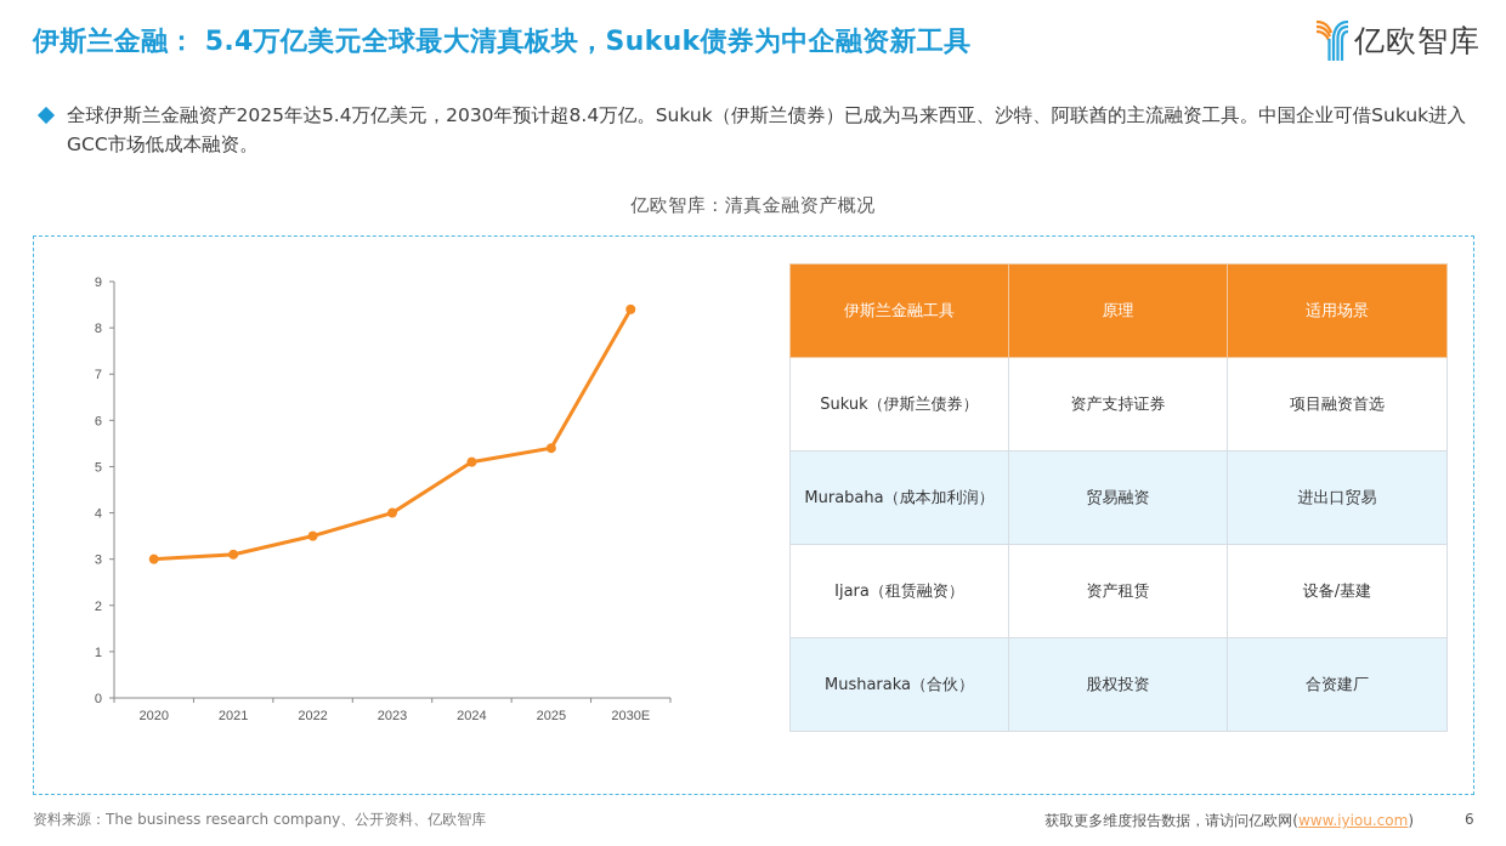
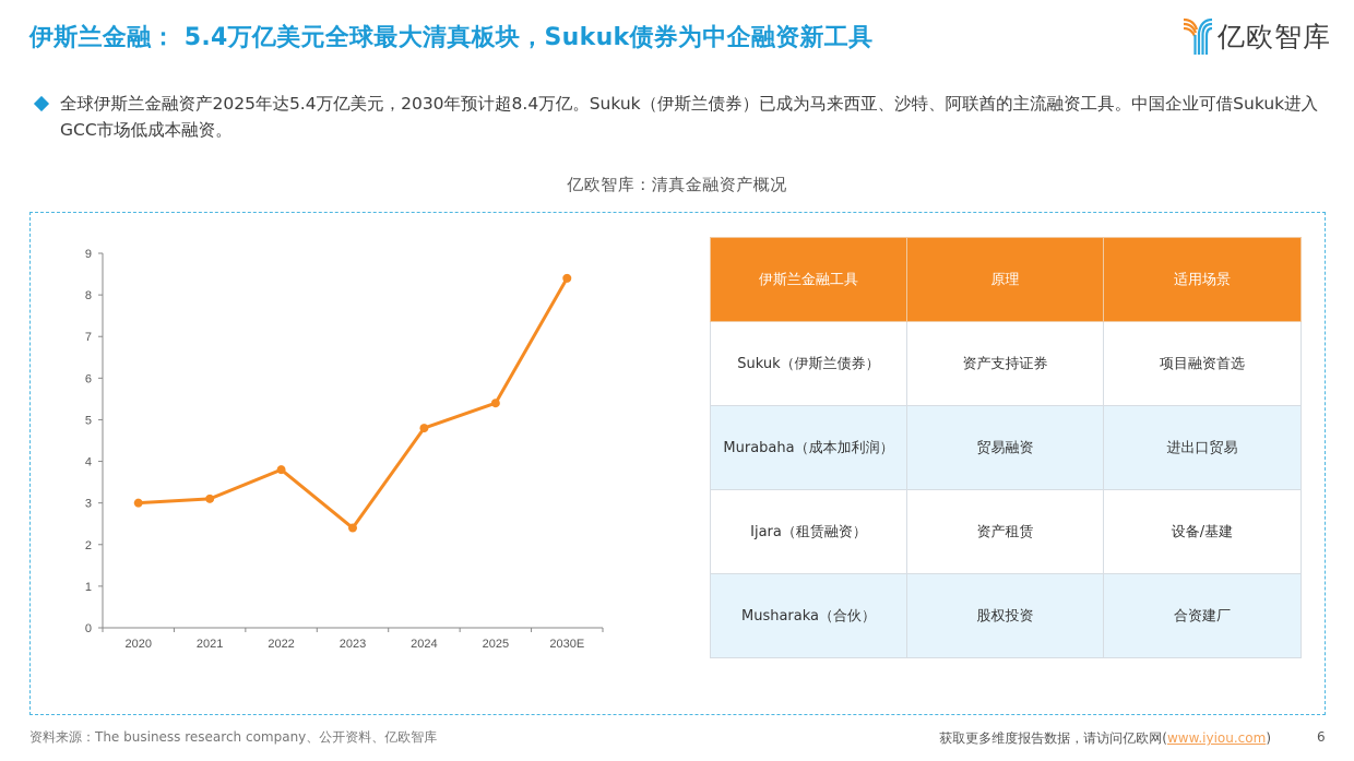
2022: 3.5 -> 3.8
2023: 4.0 -> 2.4
2024: 5.1 -> 4.8
